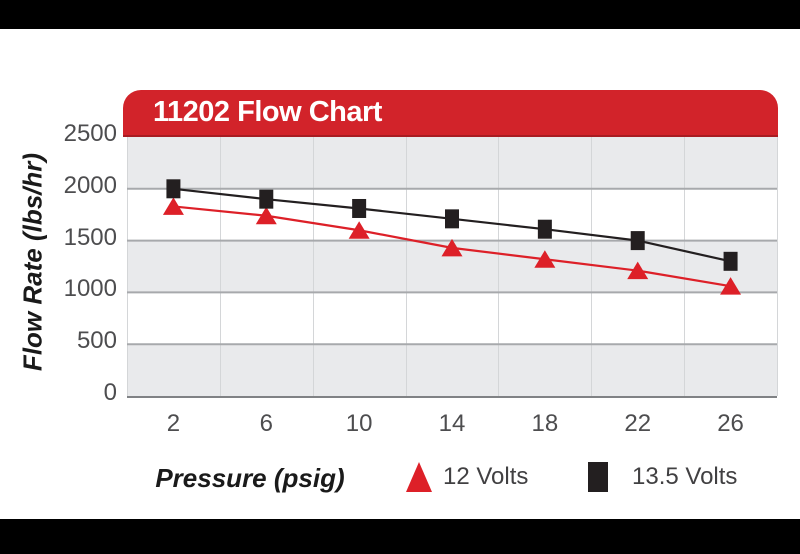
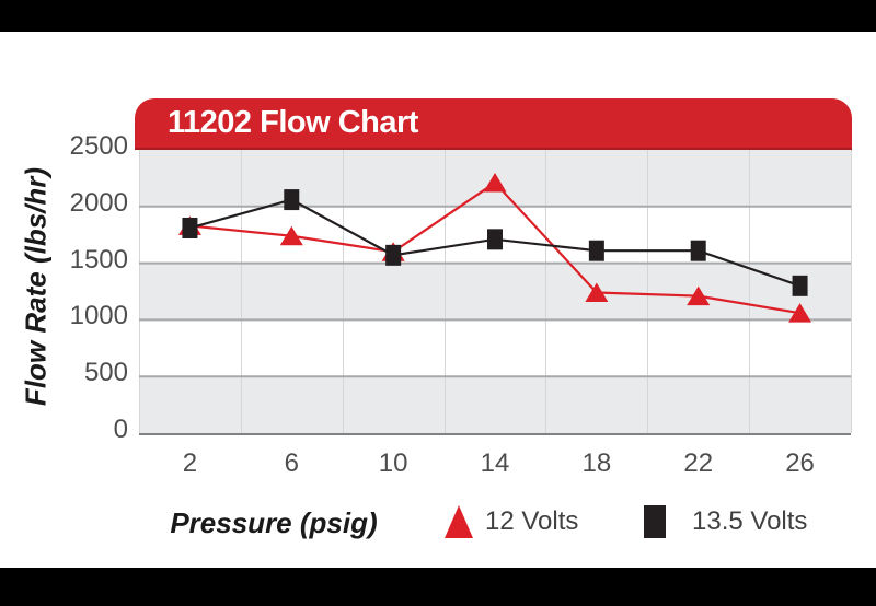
13.5 Volts/2: 2000 -> 1810
13.5 Volts/6: 1900 -> 2060
13.5 Volts/10: 1810 -> 1570
12 Volts/14: 1430 -> 2210
12 Volts/18: 1320 -> 1240
13.5 Volts/22: 1500 -> 1610
